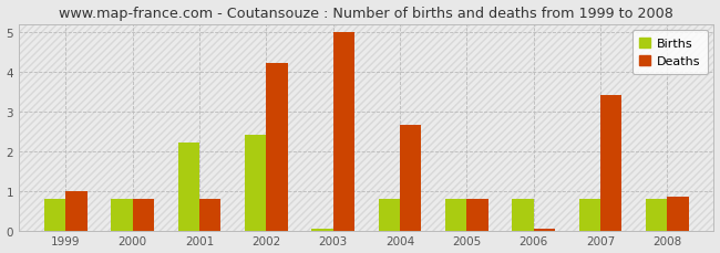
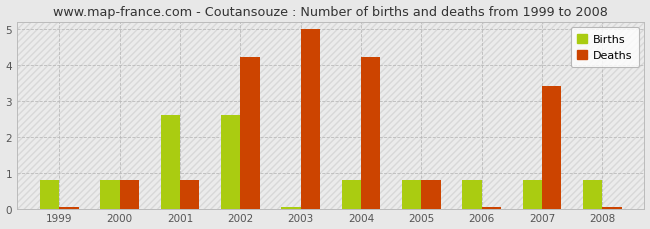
Deaths/1999: 1.00 -> 0.05
Births/2001: 2.20 -> 2.60
Births/2002: 2.40 -> 2.60
Deaths/2004: 2.65 -> 4.20
Deaths/2008: 0.85 -> 0.05
